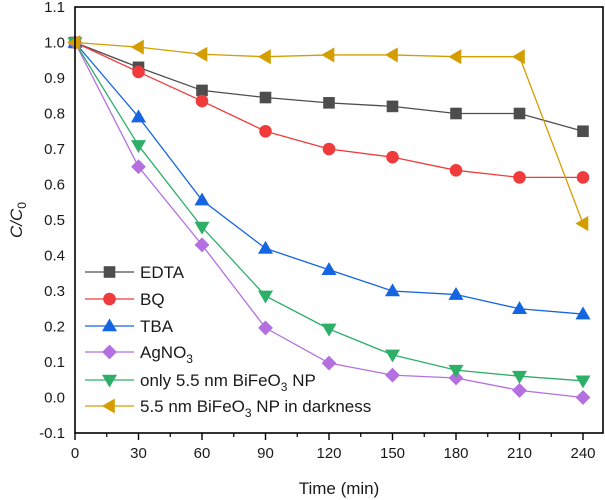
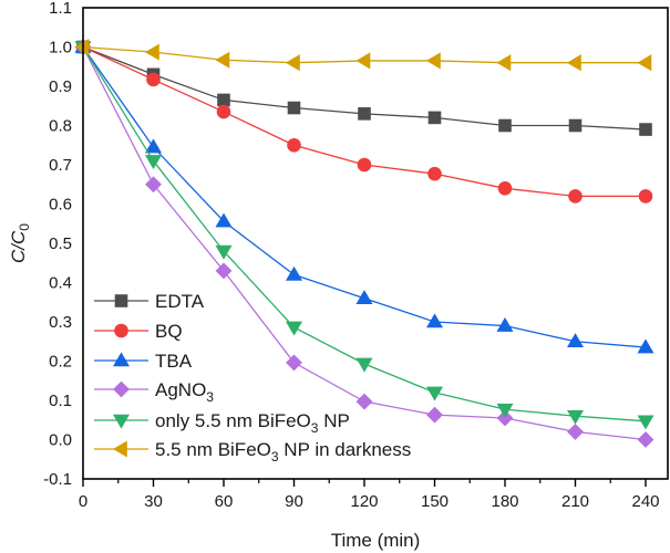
TBA/30: 0.79 -> 0.74
EDTA/240: 0.75 -> 0.79
5.5 nm BiFeO3 NP in darkness/240: 0.49 -> 0.96
